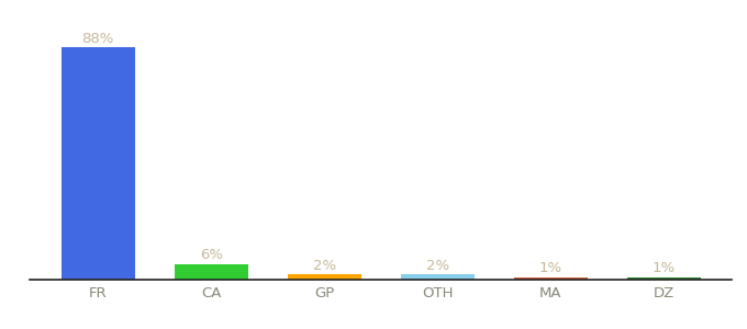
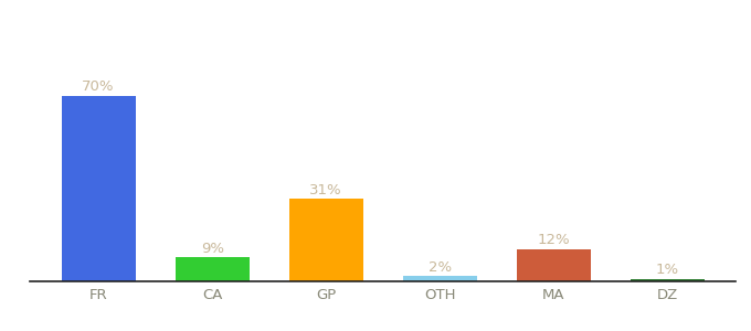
FR: 88% -> 70%
CA: 6% -> 9%
GP: 2% -> 31%
MA: 1% -> 12%
